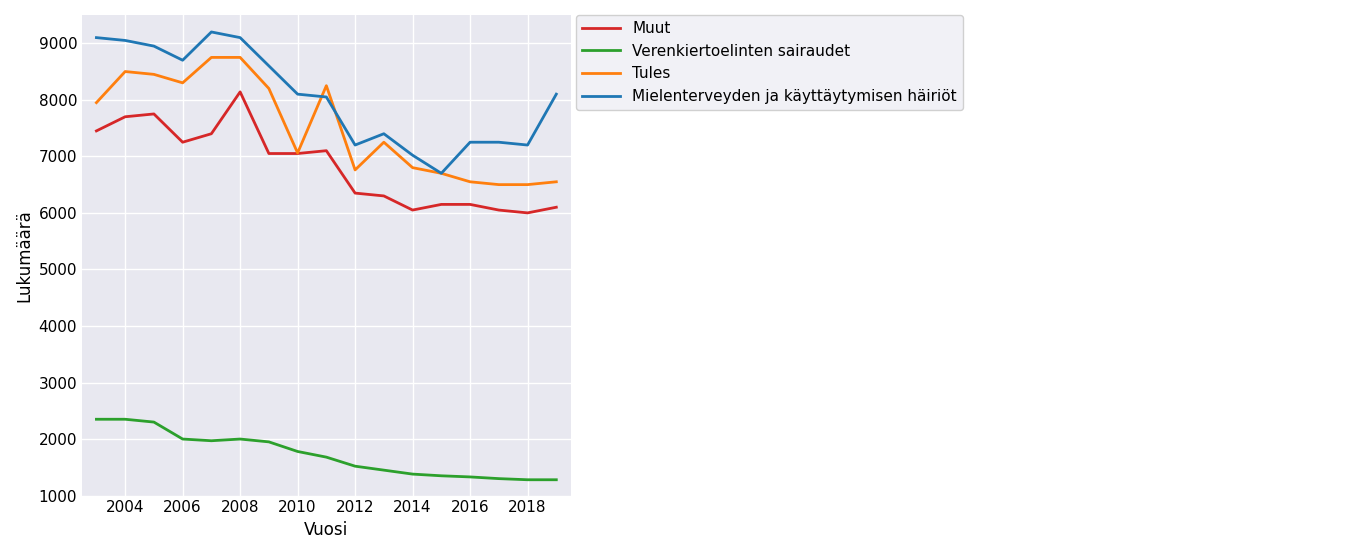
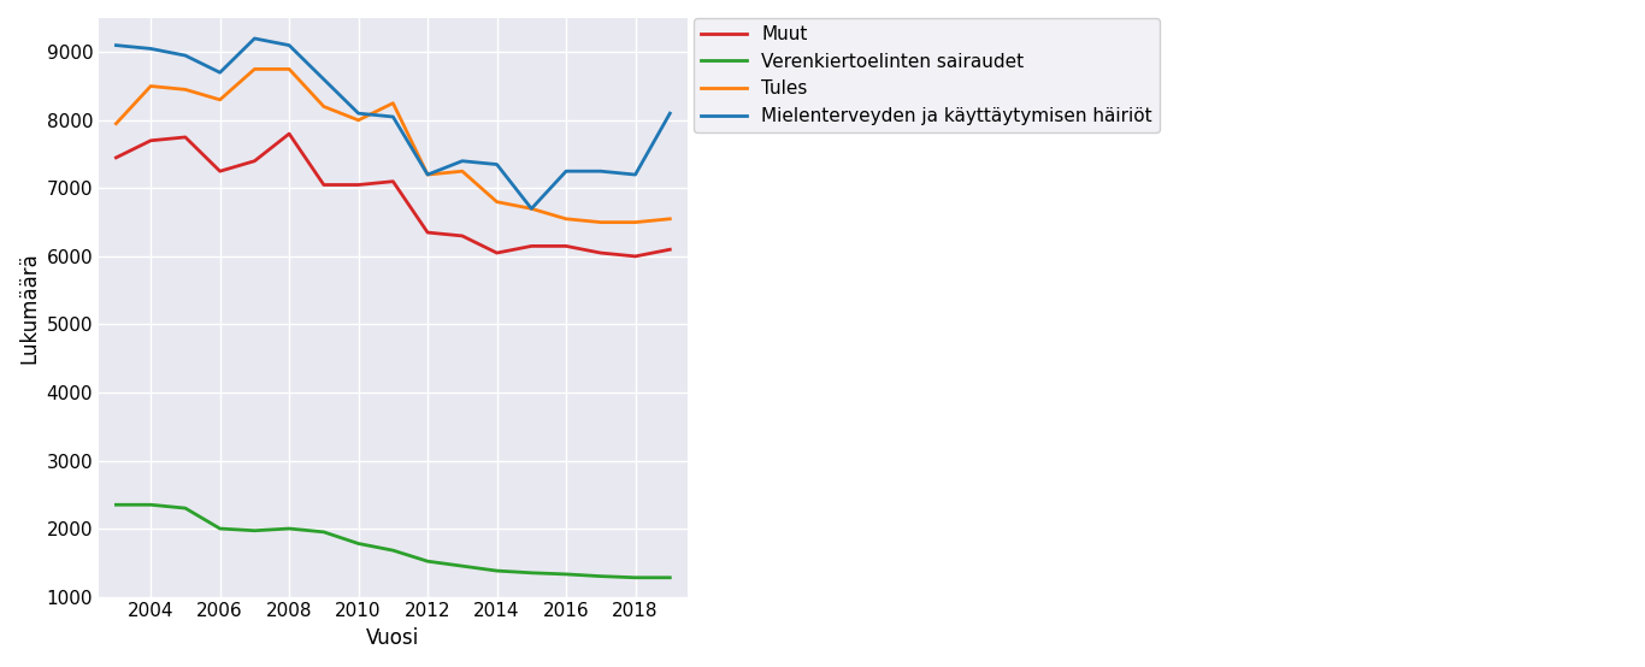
Muut/2008: 8140 -> 7800
Tules/2010: 7060 -> 8000
Tules/2012: 6760 -> 7200
Mielenterveyden ja käyttäytymisen häiriöt/2014: 7020 -> 7350
